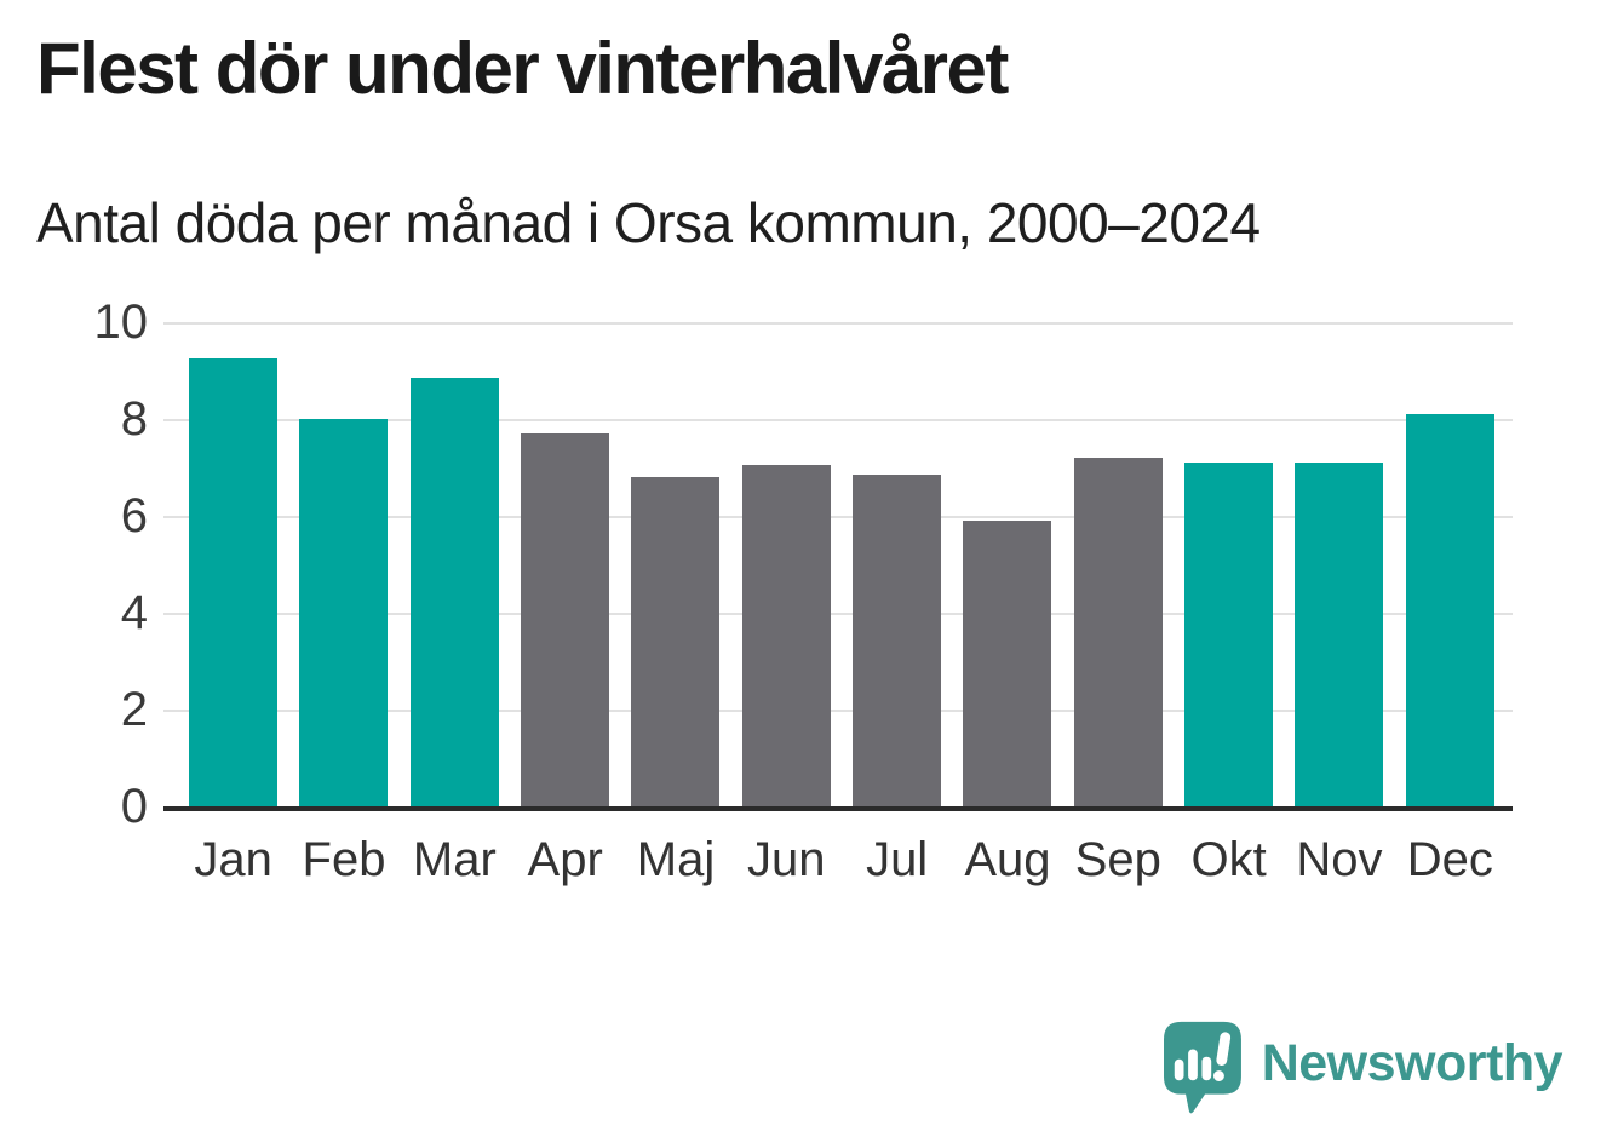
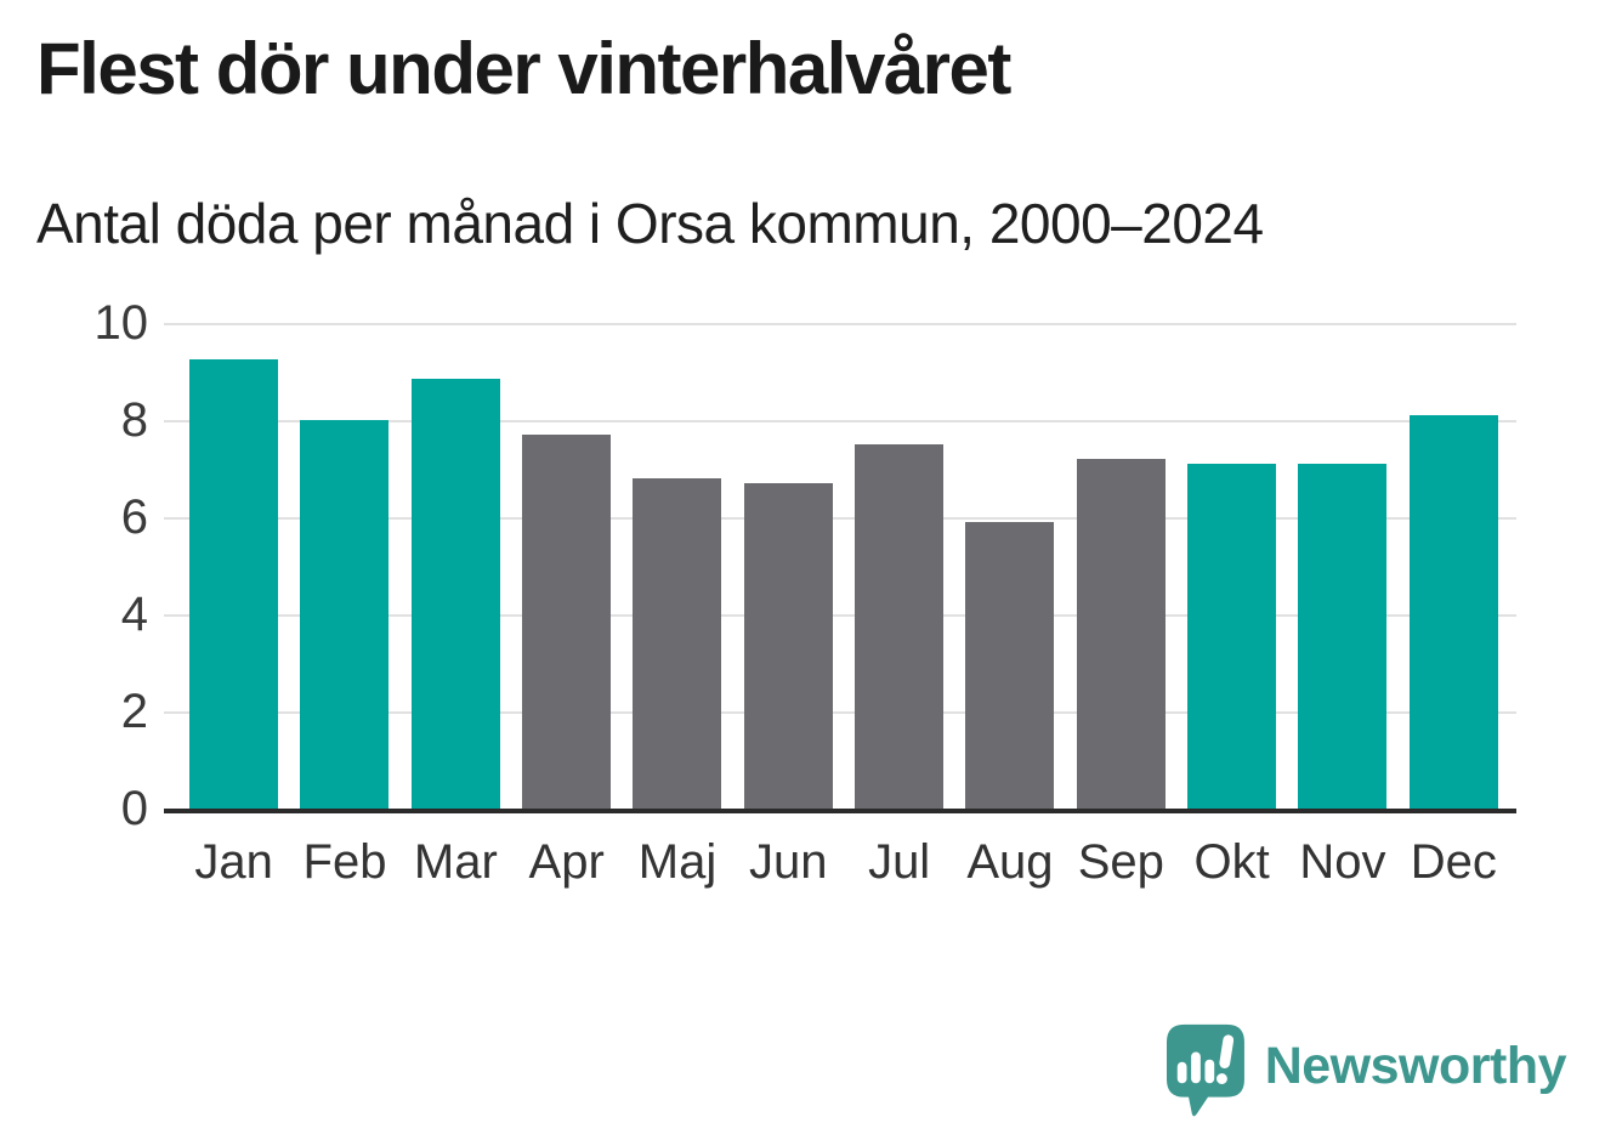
Jun: 7.0 -> 6.7
Jul: 6.8 -> 7.5
